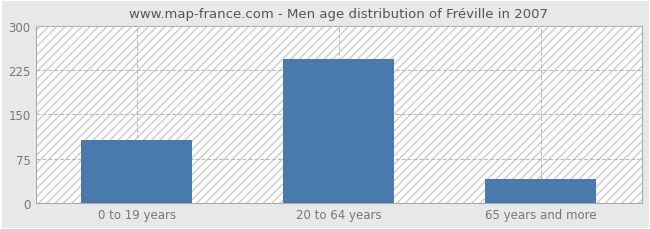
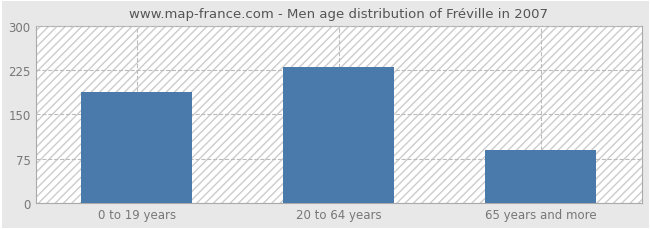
0 to 19 years: 107 -> 188
20 to 64 years: 243 -> 230
65 years and more: 40 -> 90
